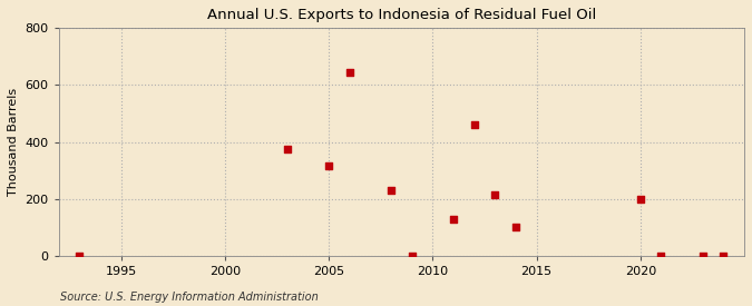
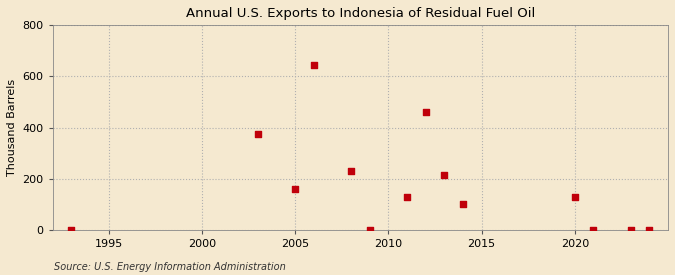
2005: 315 -> 160
2020: 200 -> 130
